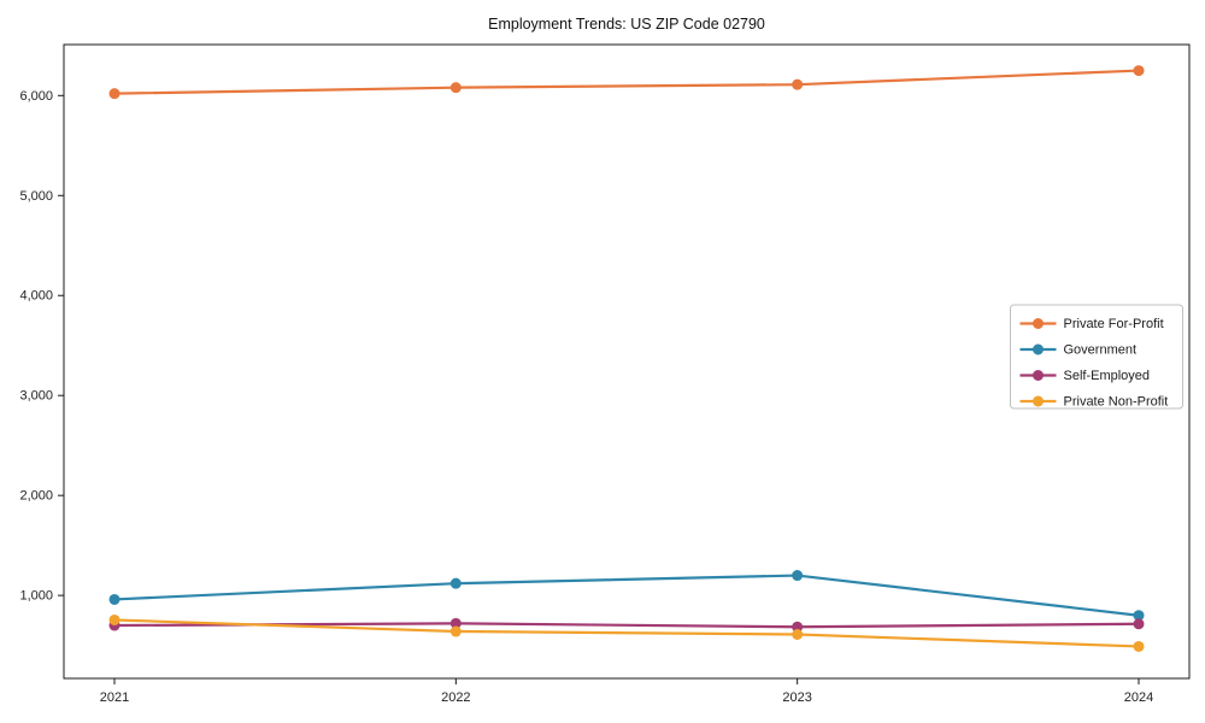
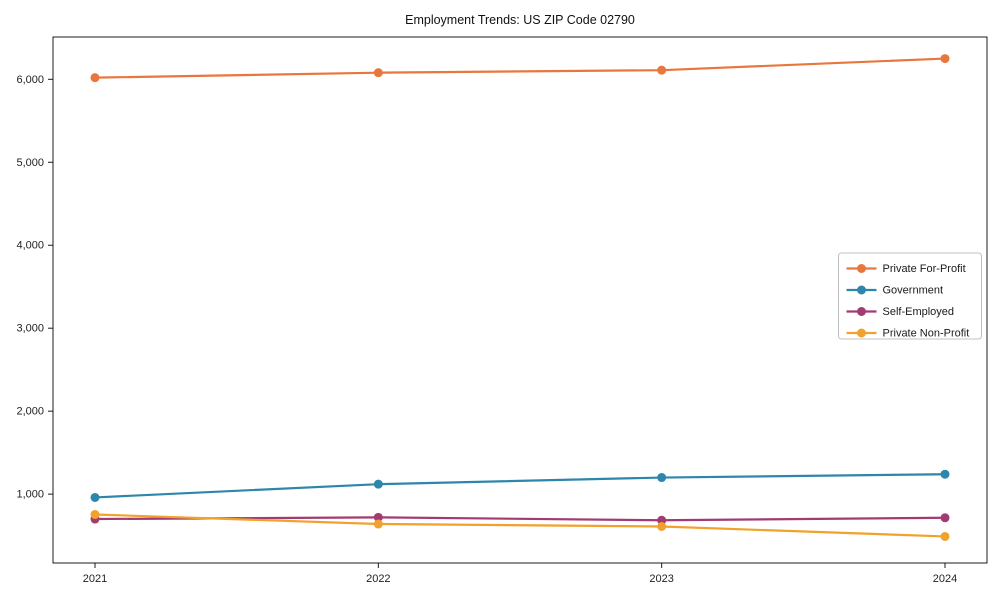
Government/2024: 800 -> 1200
